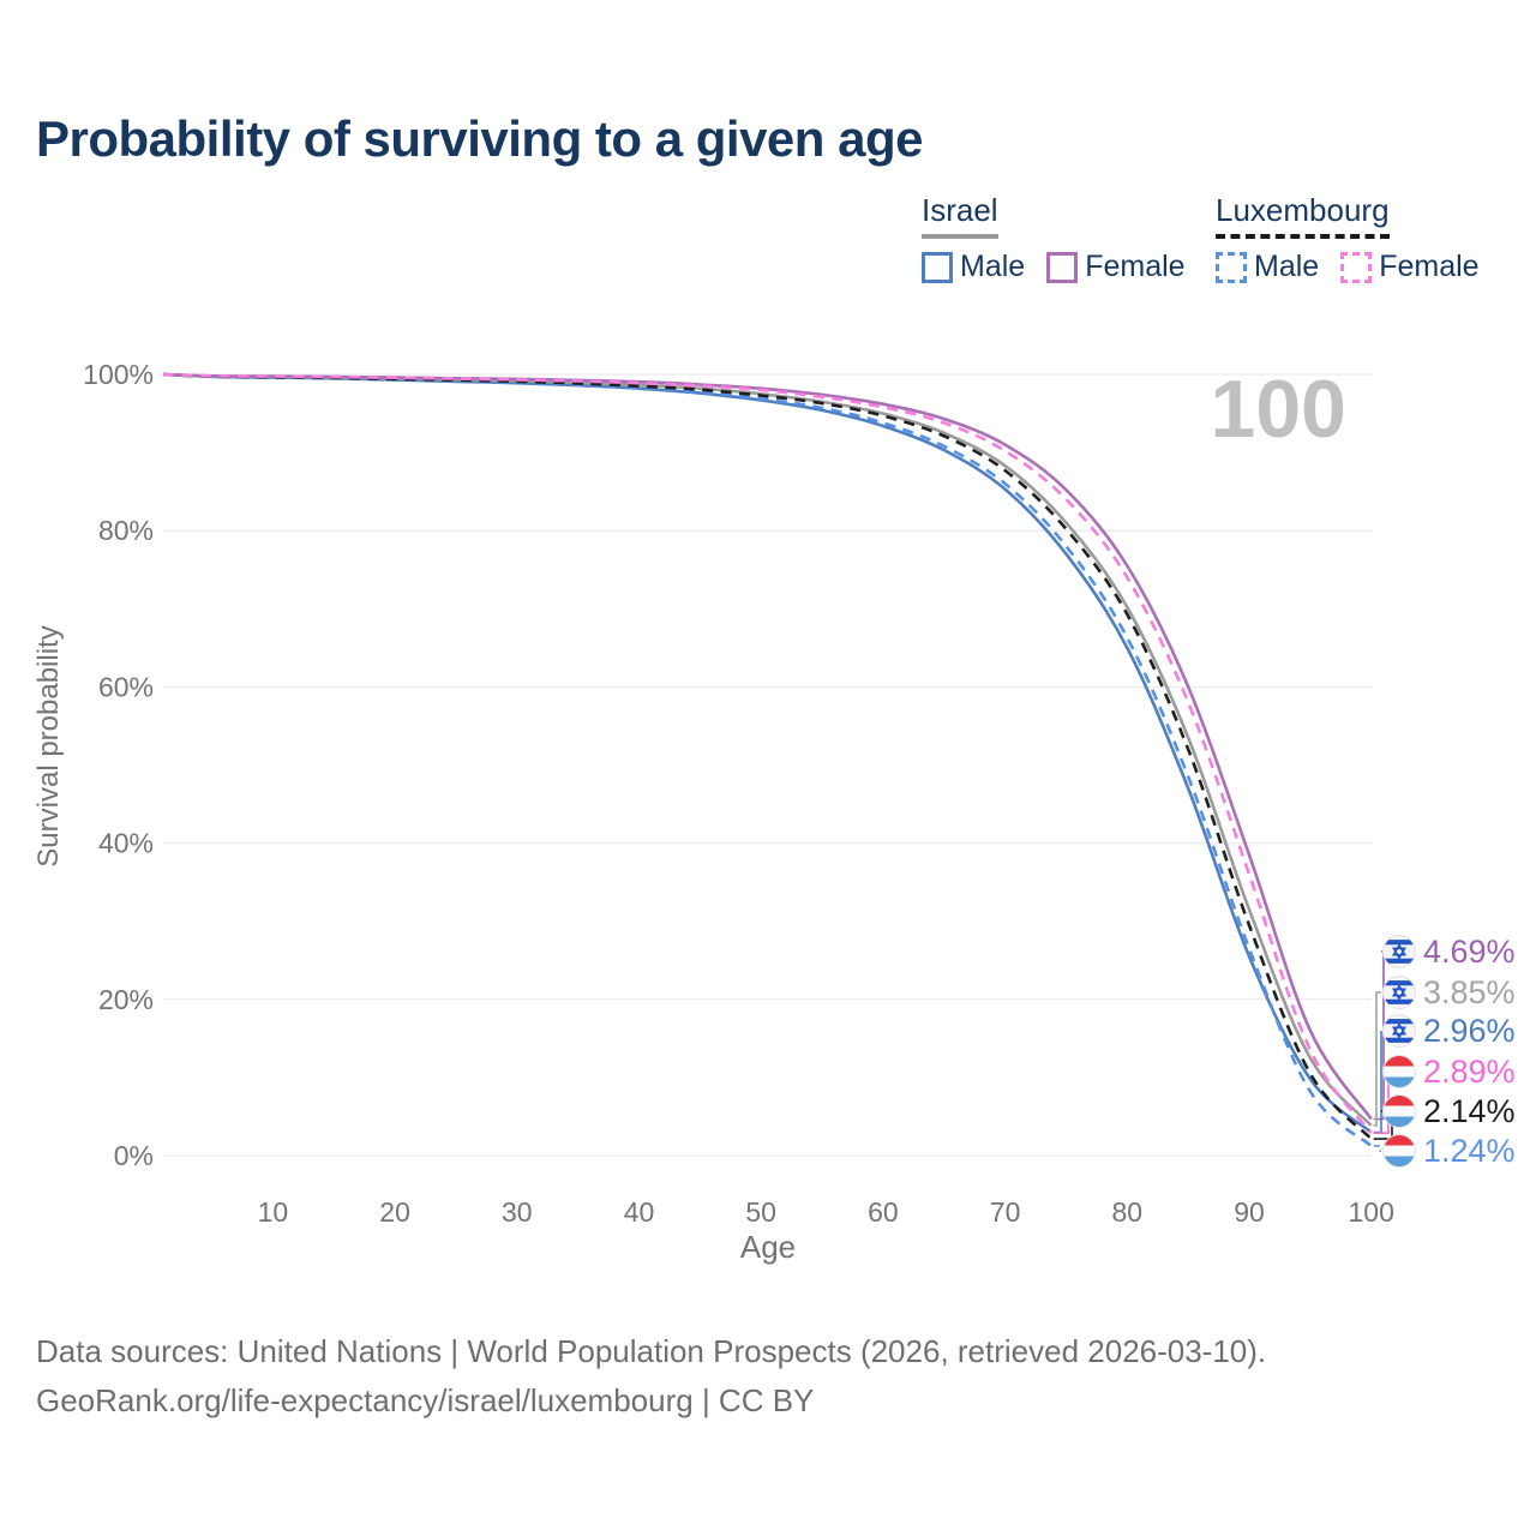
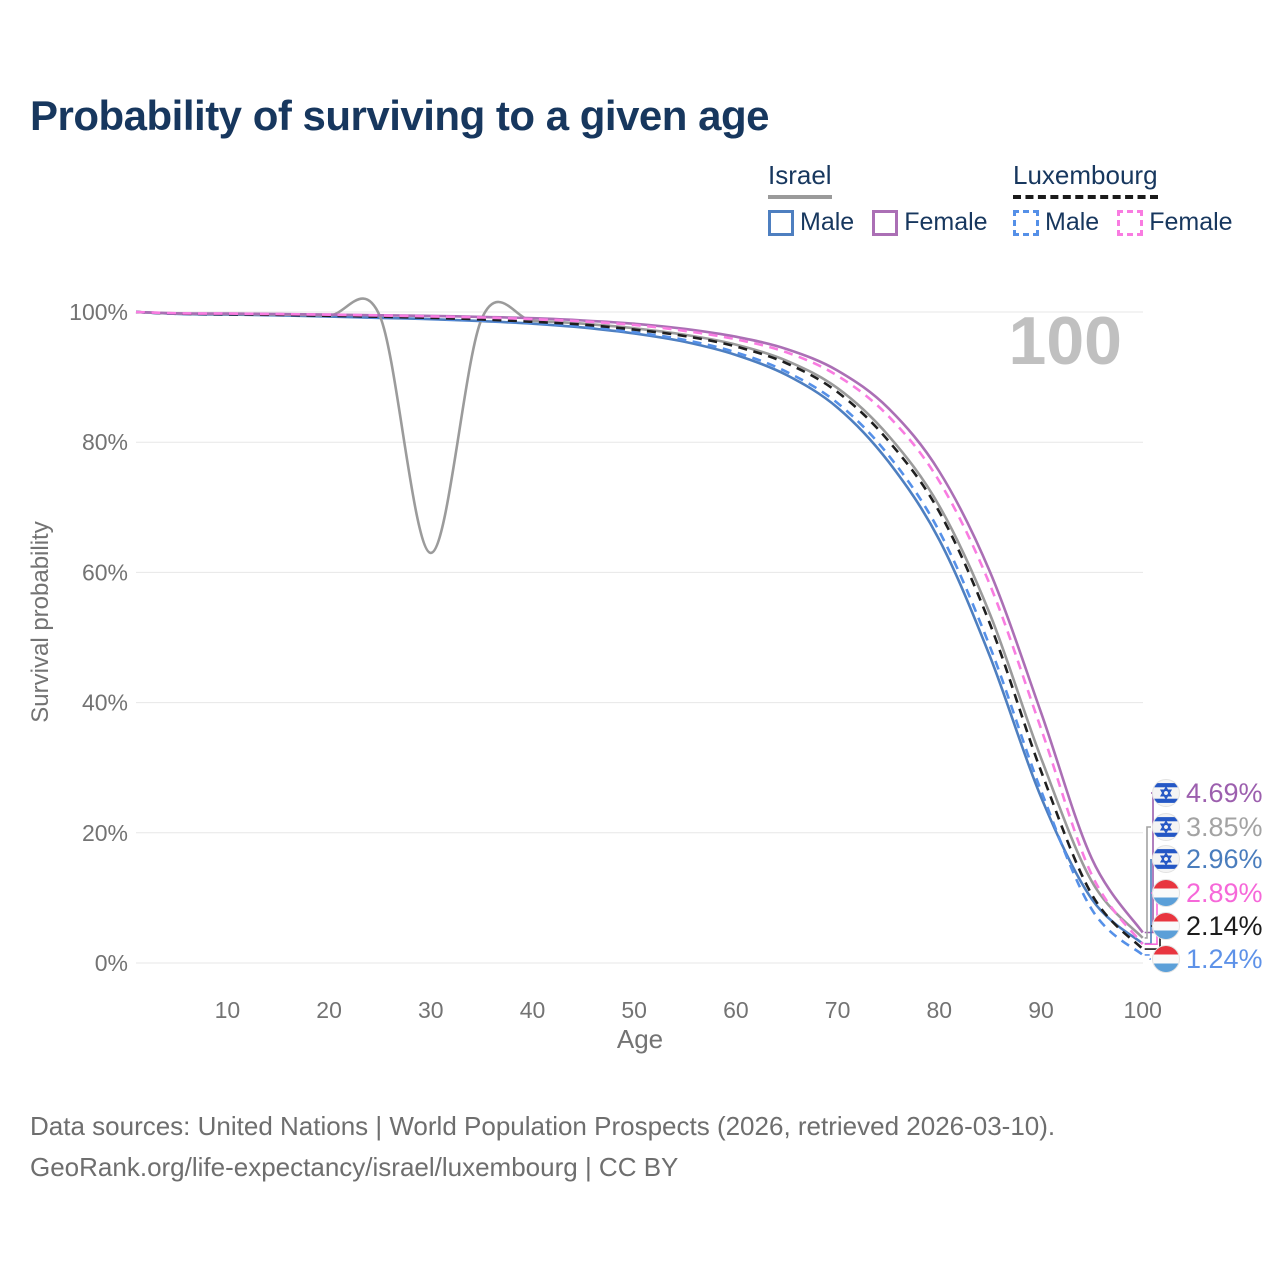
Israel/30: 99% -> 63%
